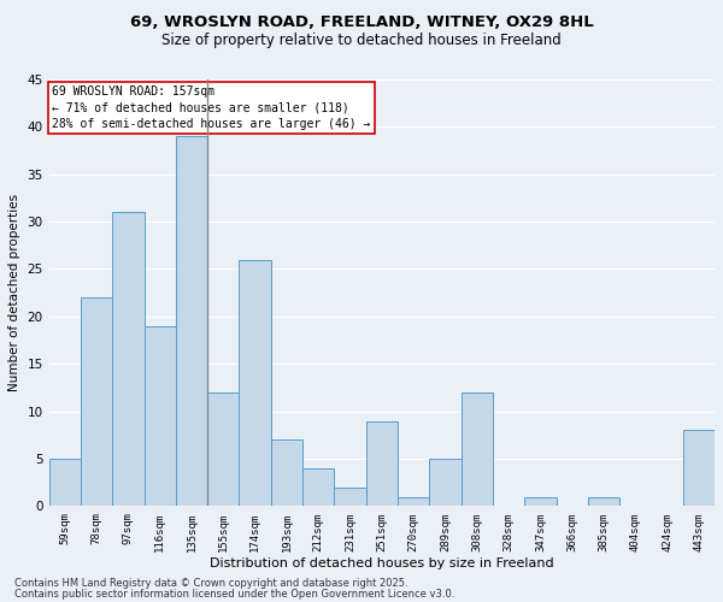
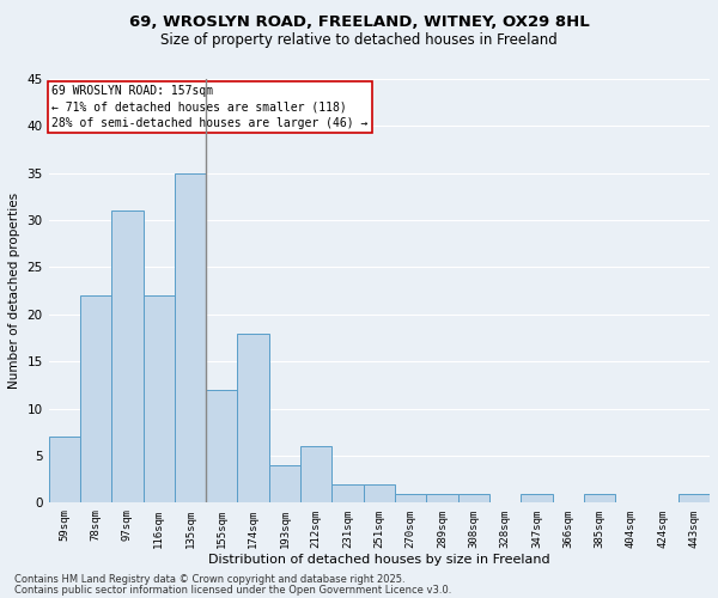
59sqm: 5 -> 7
116sqm: 19 -> 22
135sqm: 39 -> 35
174sqm: 26 -> 18
193sqm: 7 -> 4
212sqm: 4 -> 6
251sqm: 9 -> 2
289sqm: 5 -> 1
308sqm: 12 -> 1
443sqm: 8 -> 1
